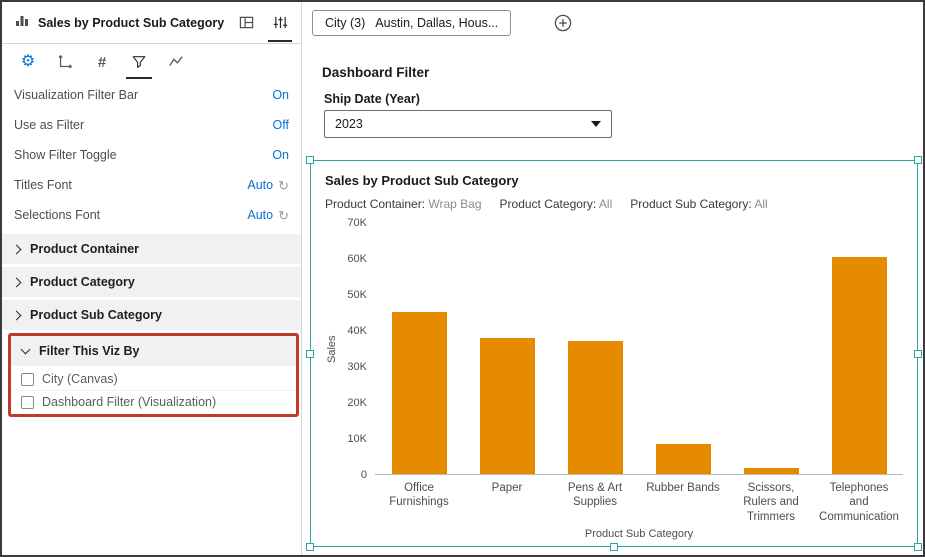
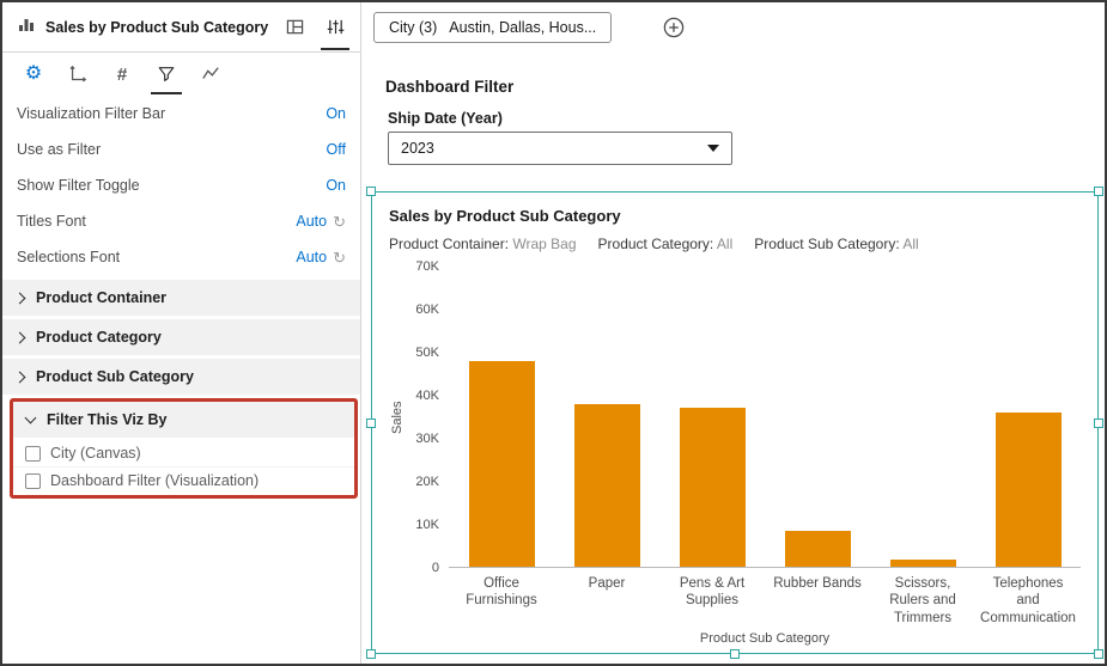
Office Furnishings: 45K -> 48K
Telephones and Communication: 60K -> 36K
